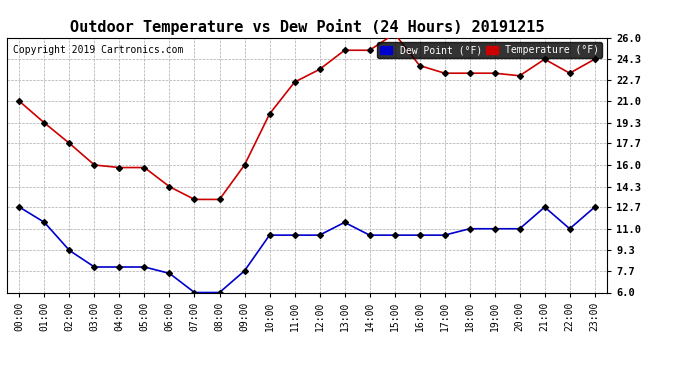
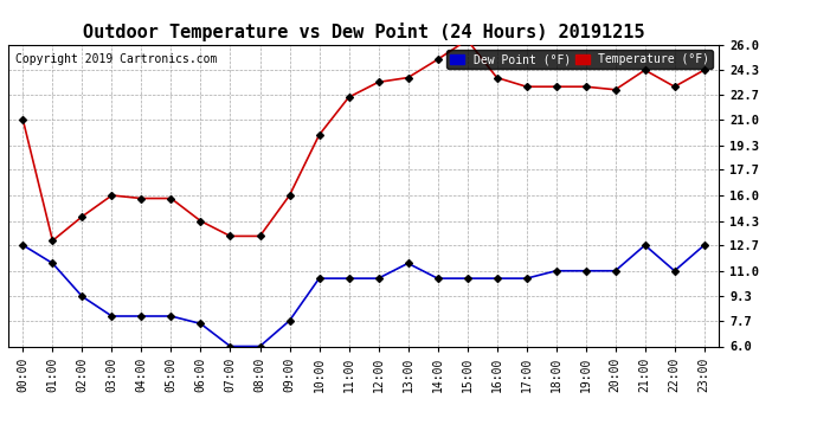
Temperature (°F)/01:00: 19.3 -> 13.0
Temperature (°F)/02:00: 17.7 -> 14.6
Temperature (°F)/13:00: 25.0 -> 23.8
